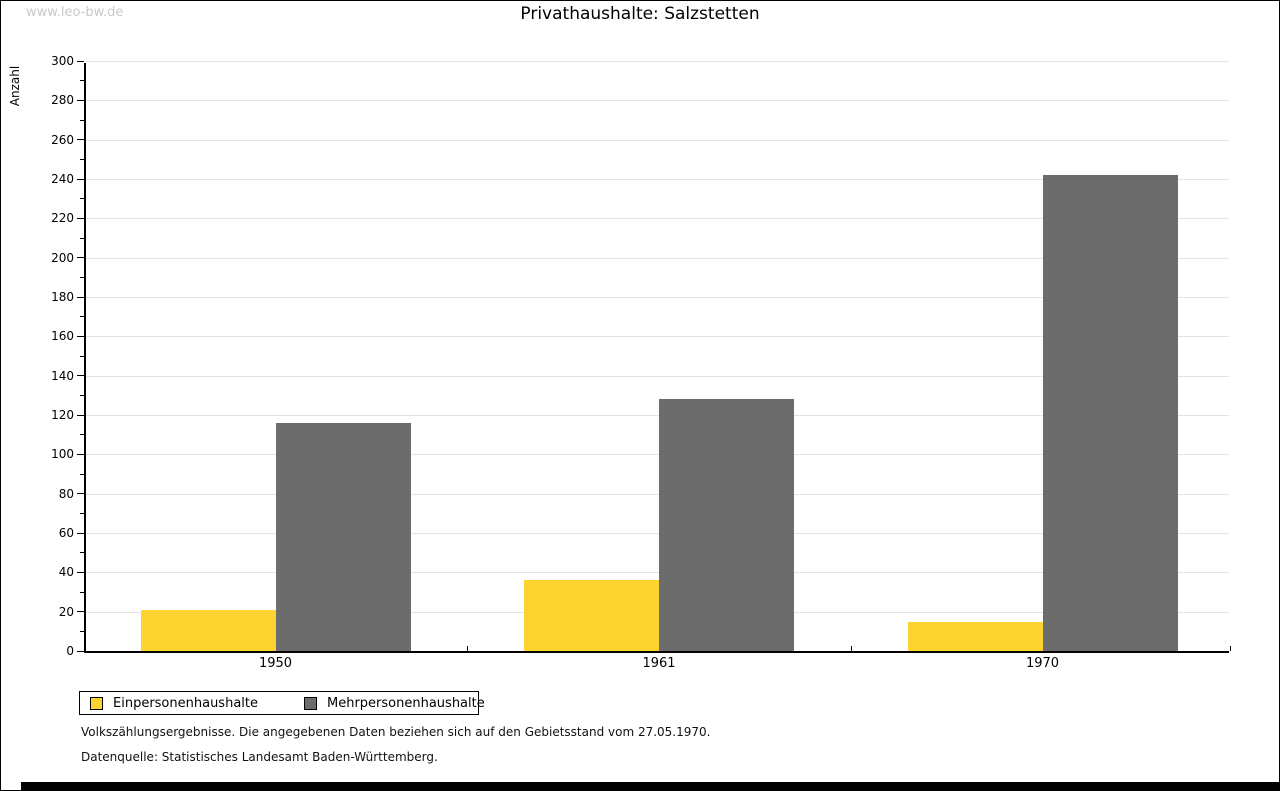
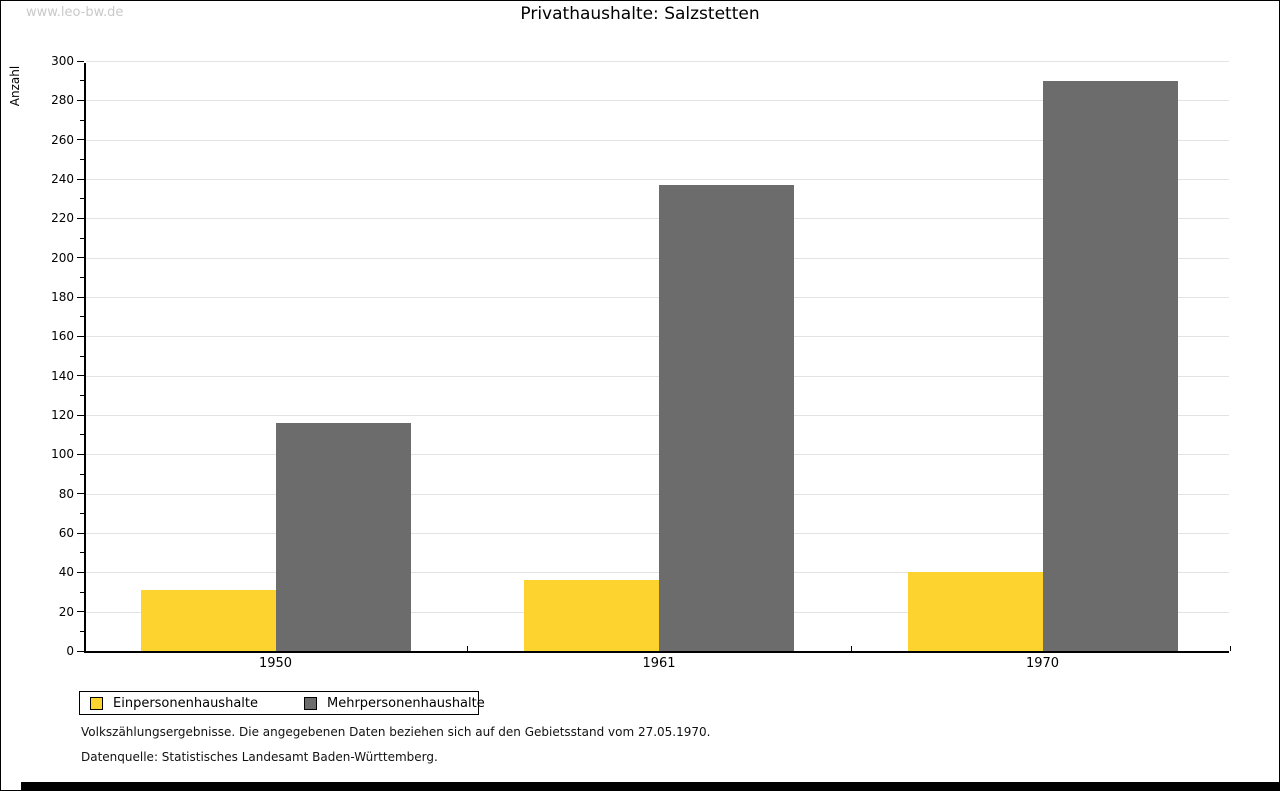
Einpersonenhaushalte/1950: 21 -> 31
Mehrpersonenhaushalte/1961: 128 -> 237
Einpersonenhaushalte/1970: 15 -> 40
Mehrpersonenhaushalte/1970: 242 -> 290
